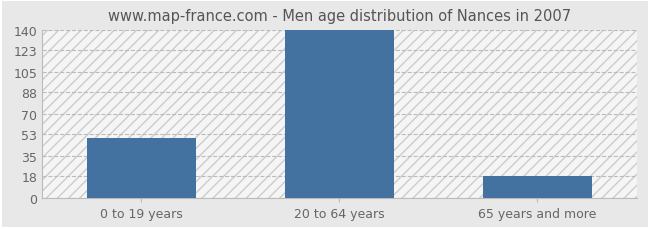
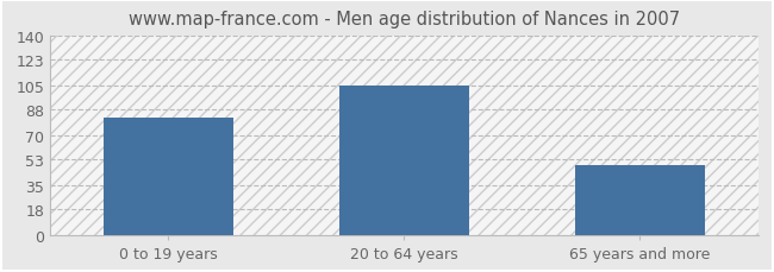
0 to 19 years: 50 -> 82
20 to 64 years: 140 -> 105
65 years and more: 18 -> 49
